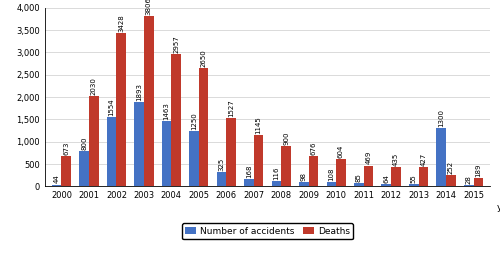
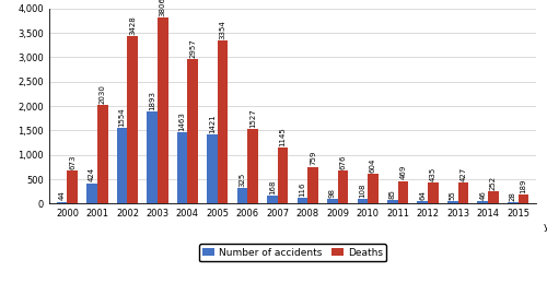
Number of accidents/2001: 800 -> 420
Number of accidents/2005: 1,250 -> 1,420
Deaths/2005: 2,650 -> 3,350
Deaths/2008: 900 -> 760
Number of accidents/2014: 1,300 -> 50
